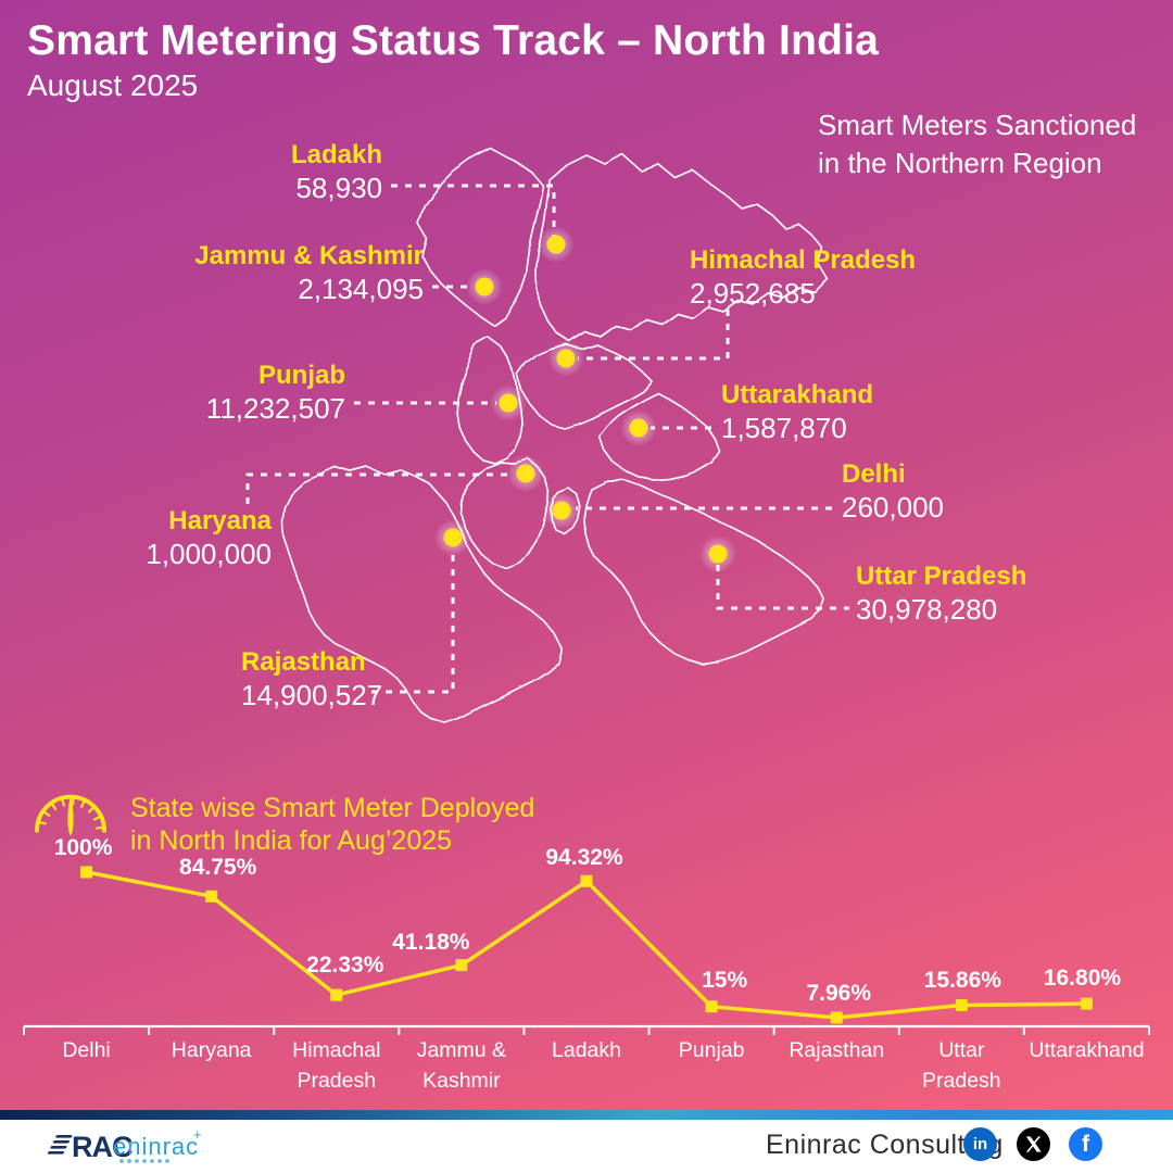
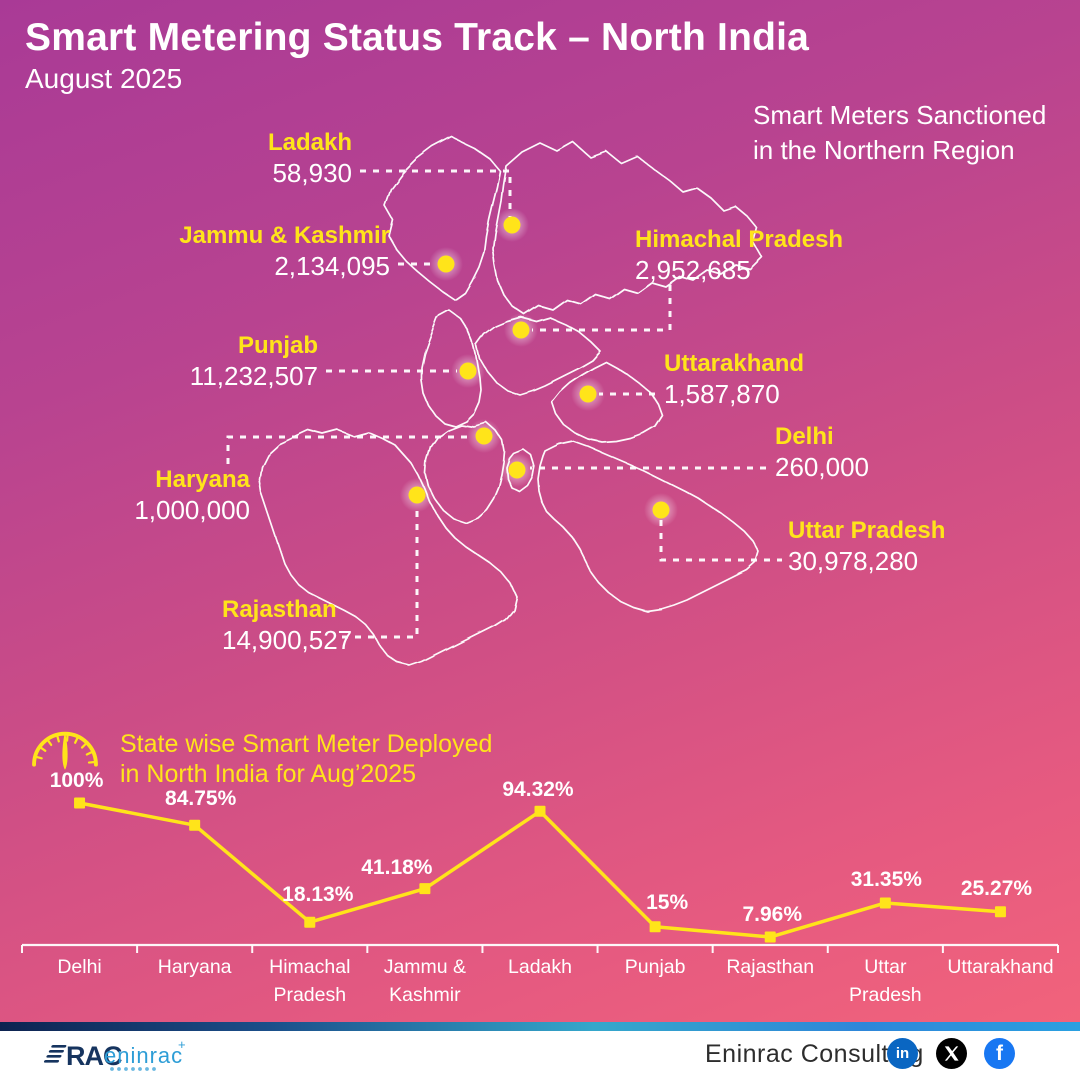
State wise Smart Meter Deployed in North India for Aug’2025/Himachal Pradesh: 22.33% -> 18.13%
State wise Smart Meter Deployed in North India for Aug’2025/Uttar Pradesh: 15.86% -> 31.35%
State wise Smart Meter Deployed in North India for Aug’2025/Uttarakhand: 16.80% -> 25.27%
